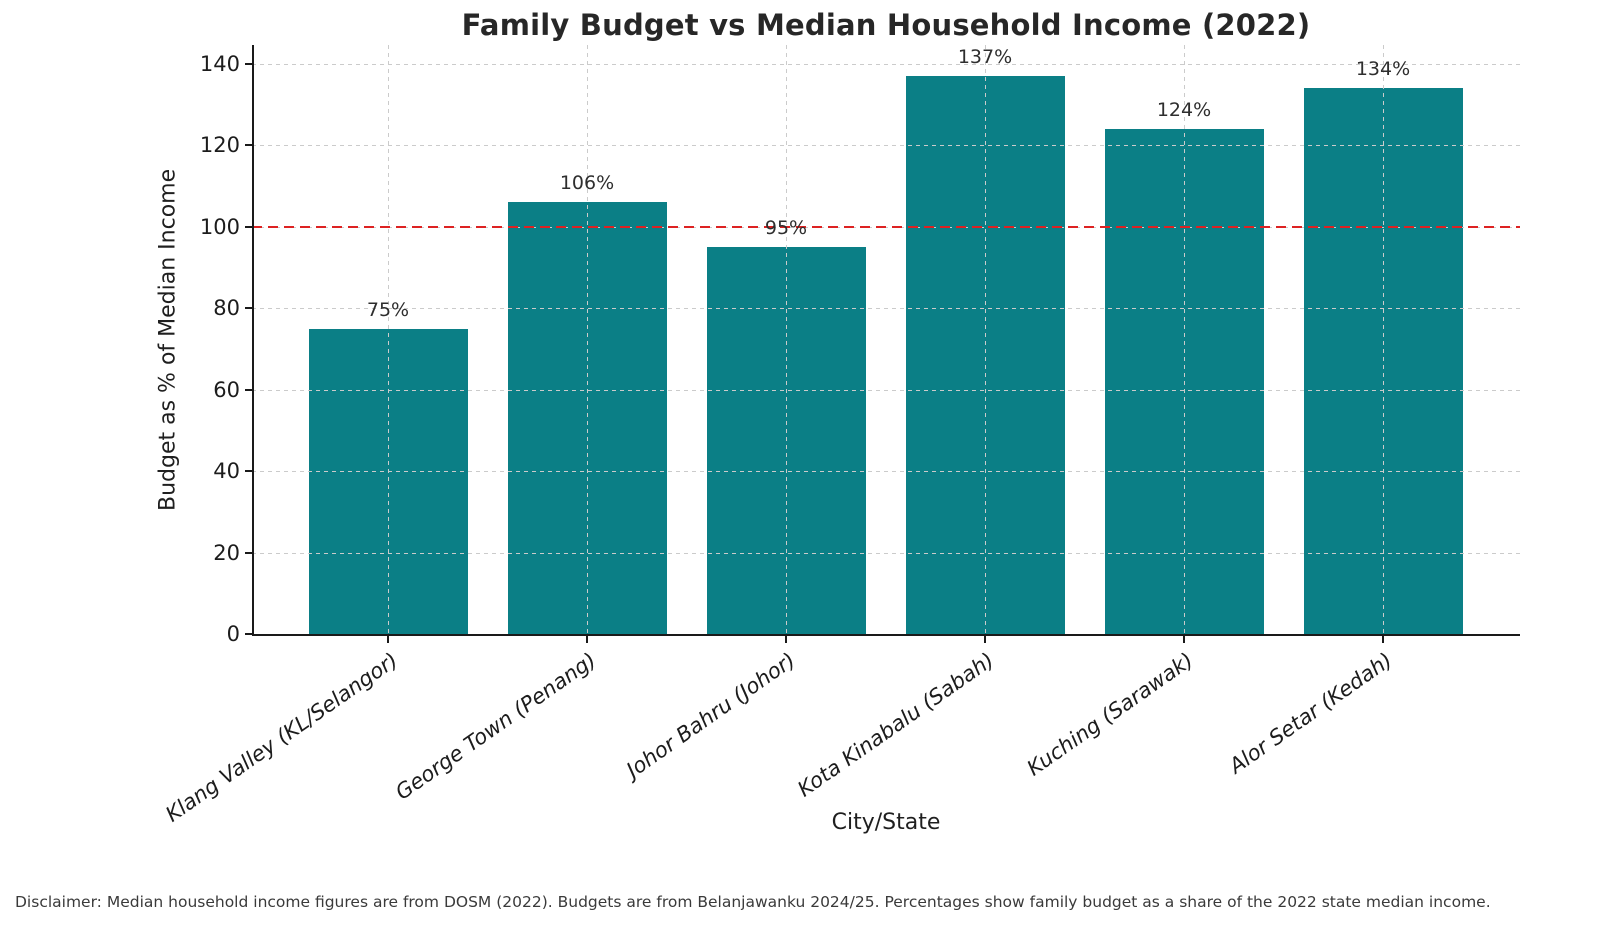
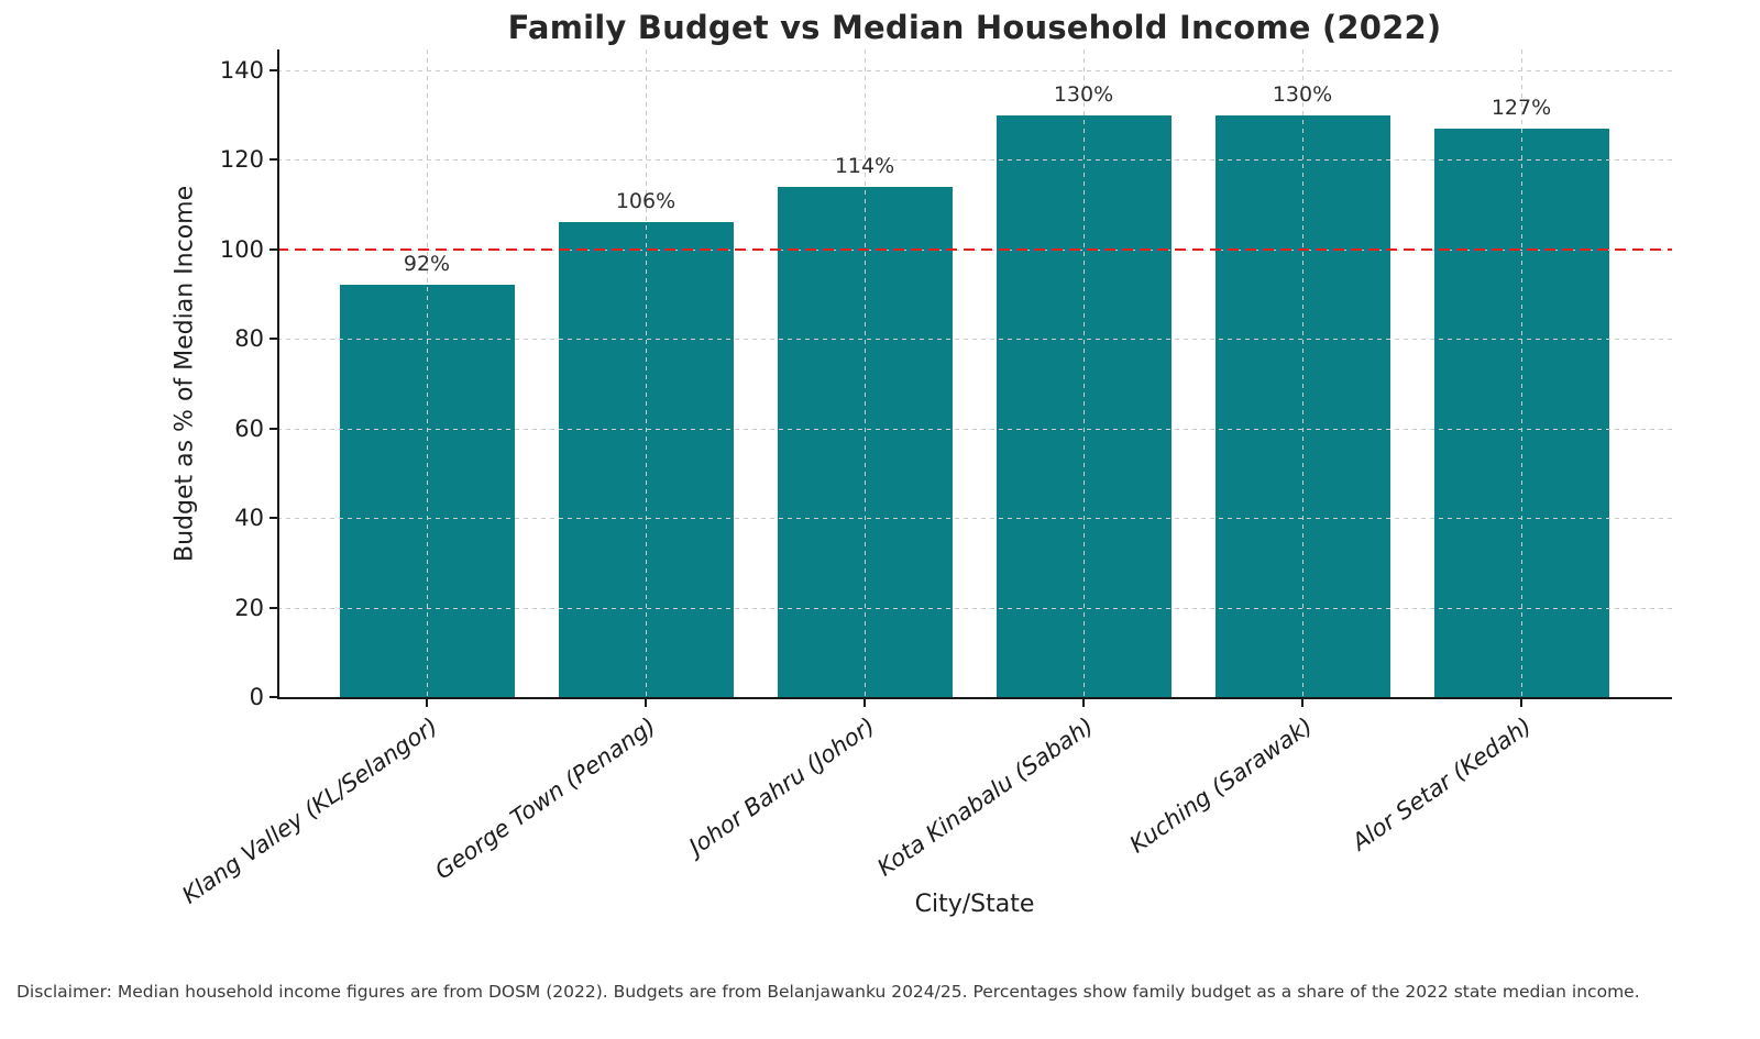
Klang Valley (KL/Selangor): 75% -> 92%
Johor Bahru (Johor): 95% -> 114%
Kota Kinabalu (Sabah): 137% -> 130%
Kuching (Sarawak): 124% -> 130%
Alor Setar (Kedah): 134% -> 127%
